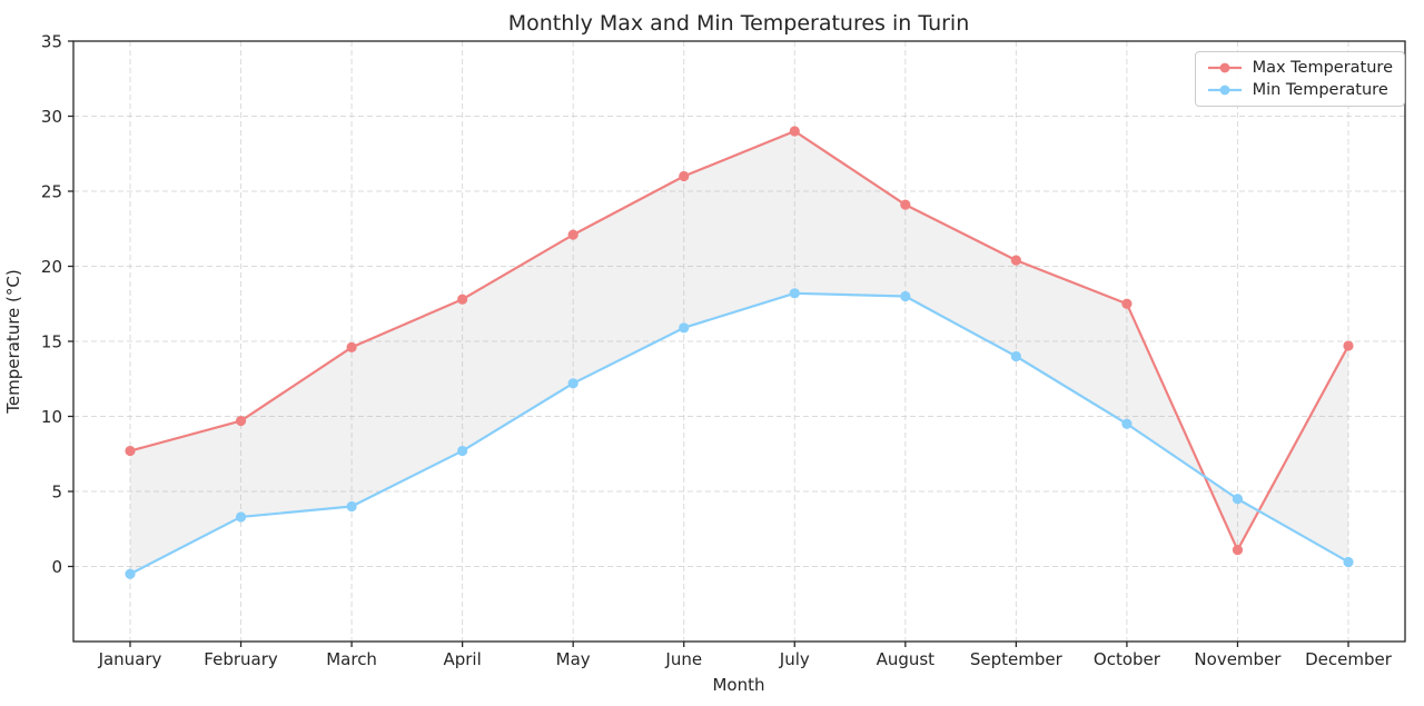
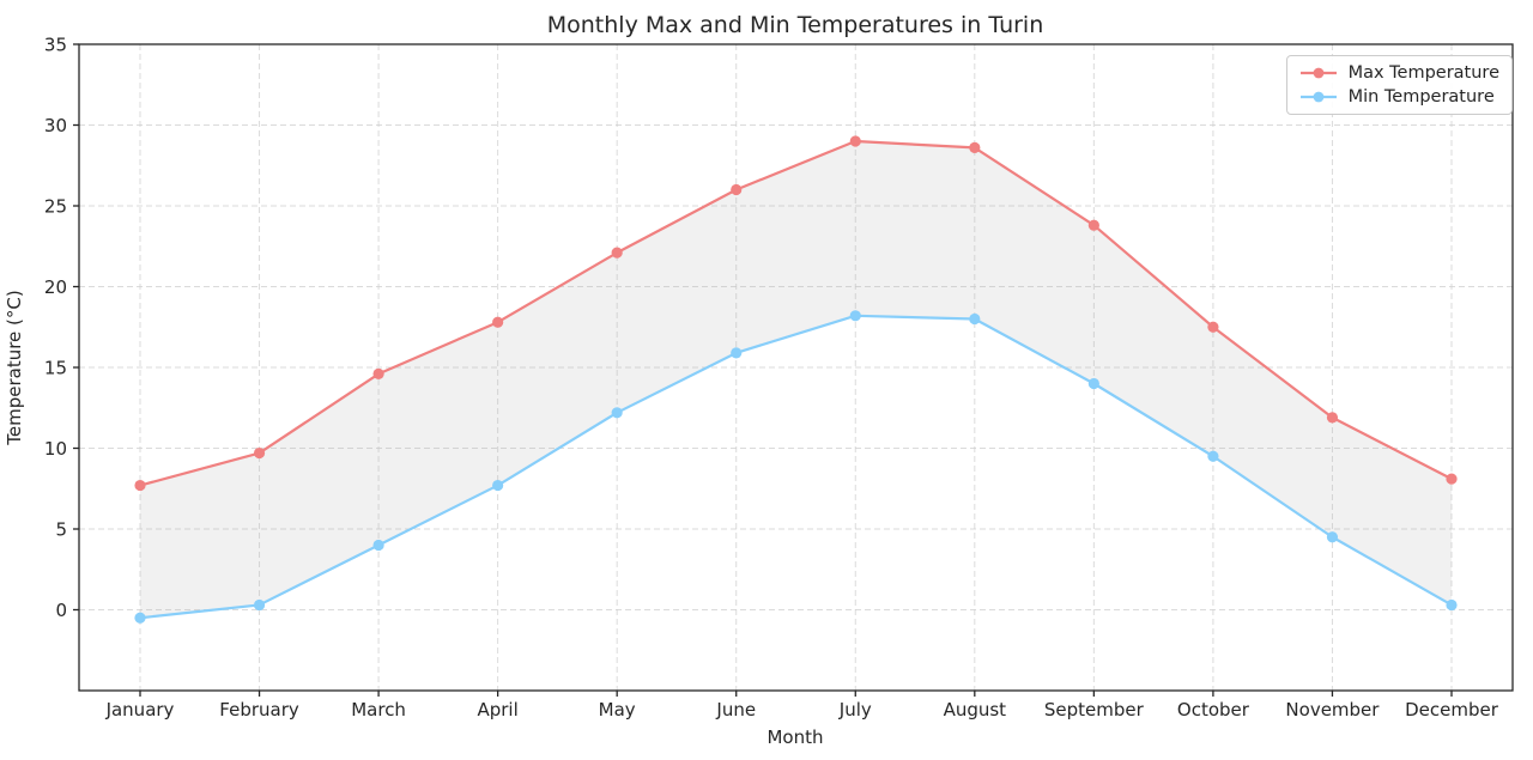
Min Temperature/February: 3.3 -> 0.3
Max Temperature/August: 24.1 -> 28.6
Max Temperature/September: 20.4 -> 23.8
Max Temperature/November: 1.1 -> 11.9
Max Temperature/December: 14.7 -> 8.1
